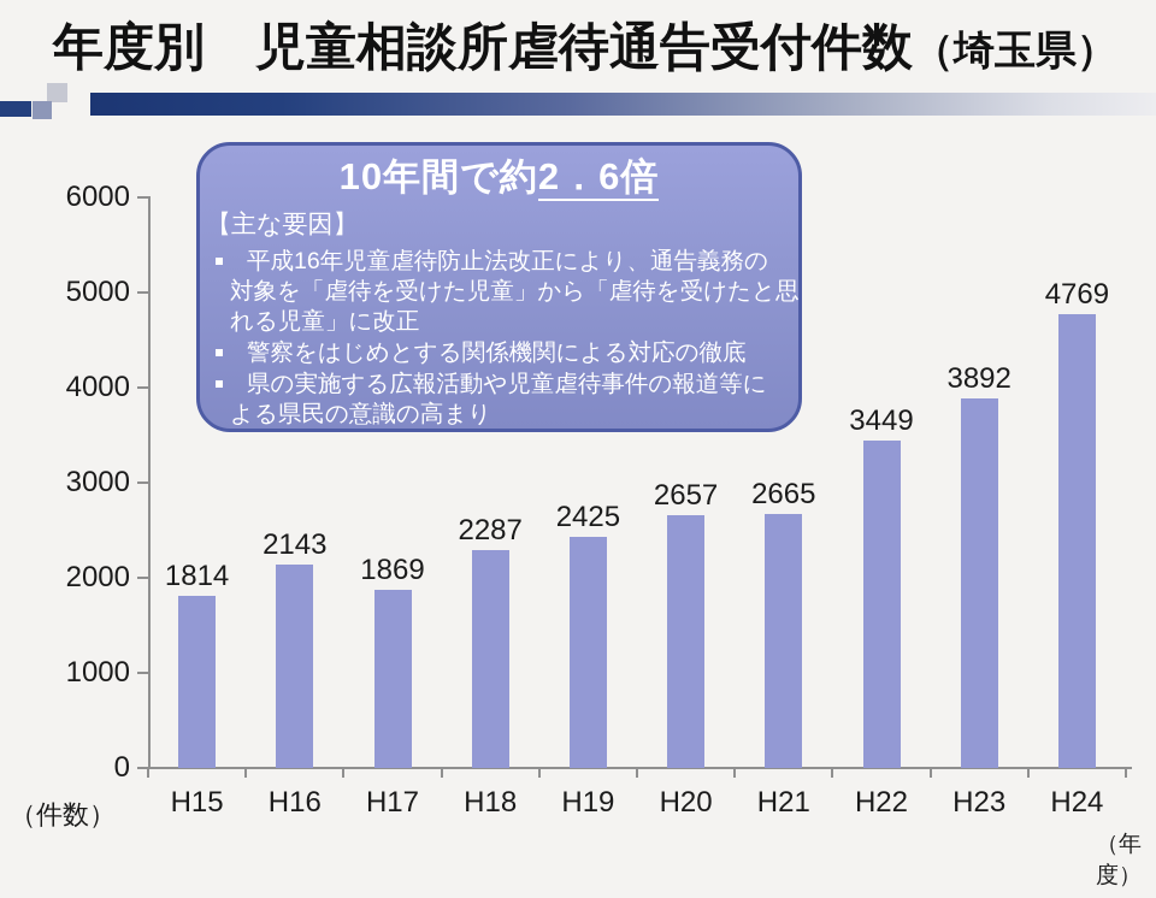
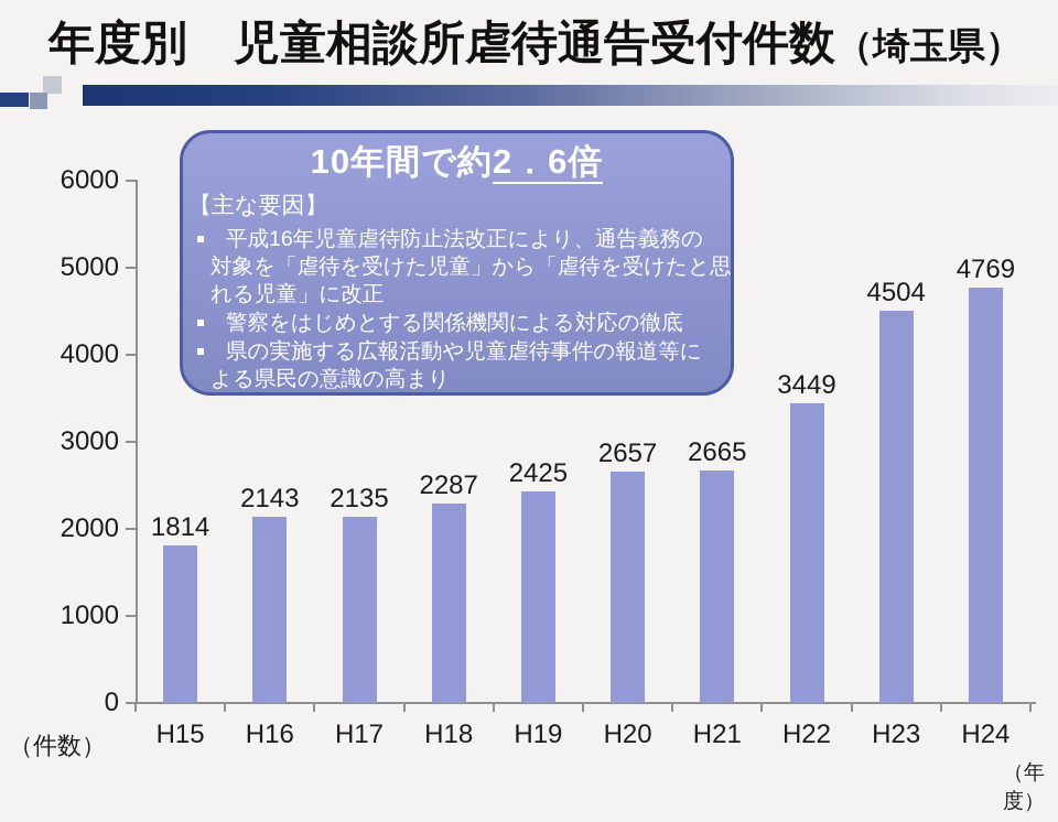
H17: 1869 -> 2135
H23: 3892 -> 4504
